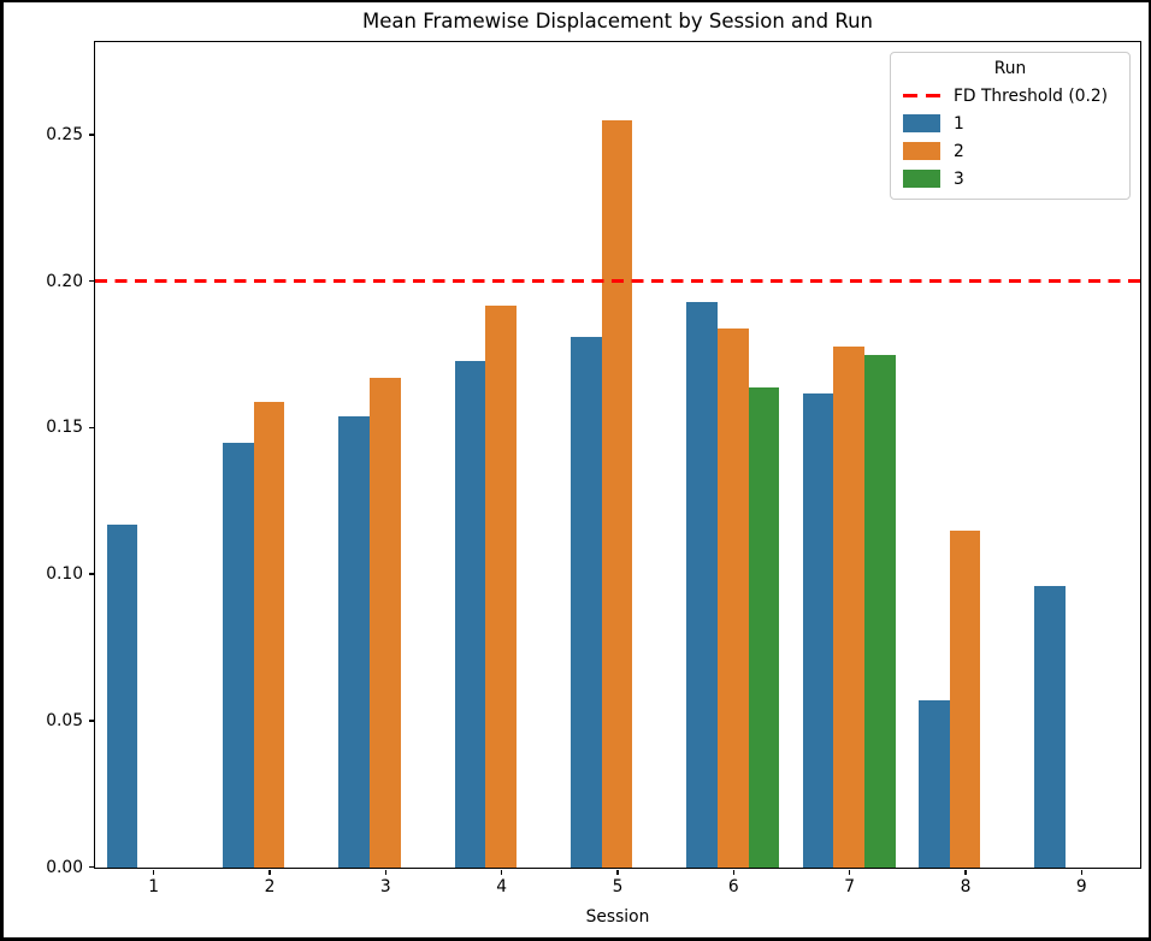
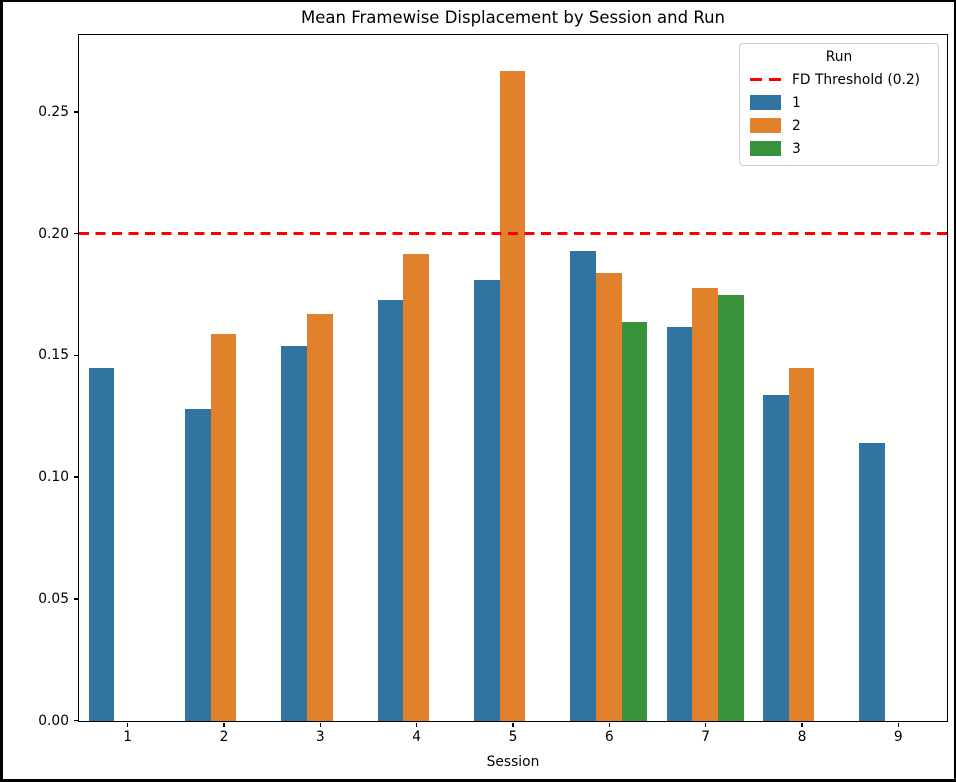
1/1: 0.117 -> 0.145
1/2: 0.145 -> 0.128
2/5: 0.255 -> 0.267
1/8: 0.057 -> 0.134
2/8: 0.115 -> 0.145
1/9: 0.096 -> 0.114
